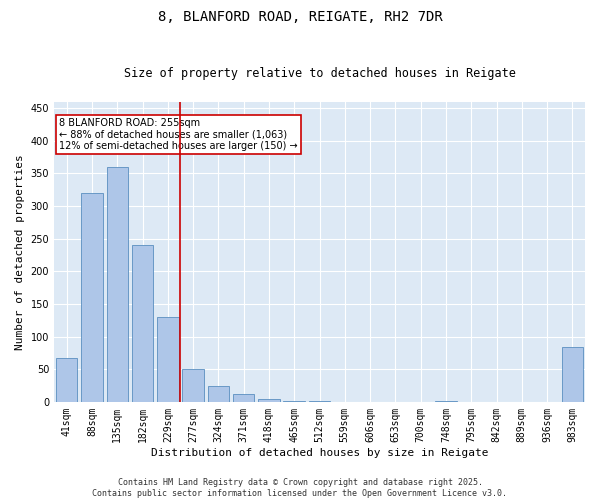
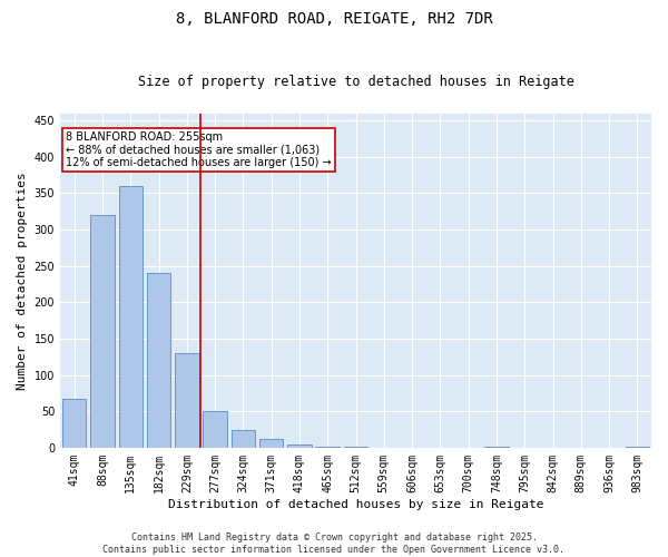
983sqm: 84 -> 2
